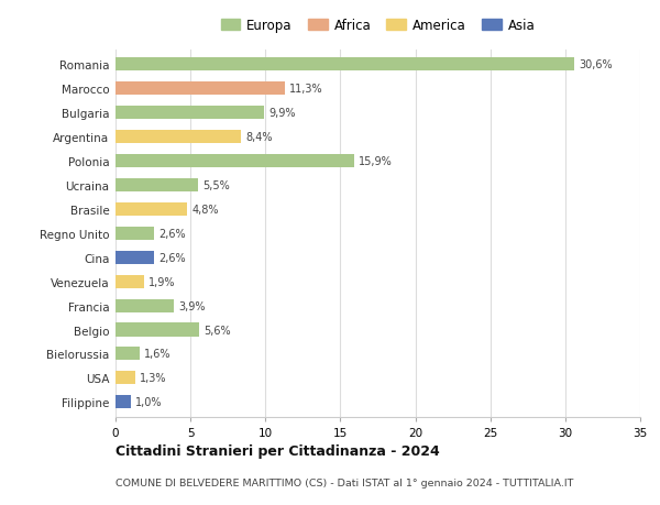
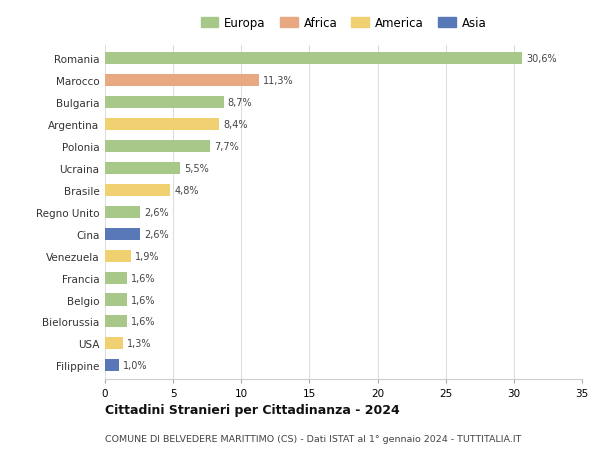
Bulgaria: 9,9% -> 8,7%
Polonia: 15,9% -> 7,7%
Francia: 3,9% -> 1,6%
Belgio: 5,6% -> 1,6%
